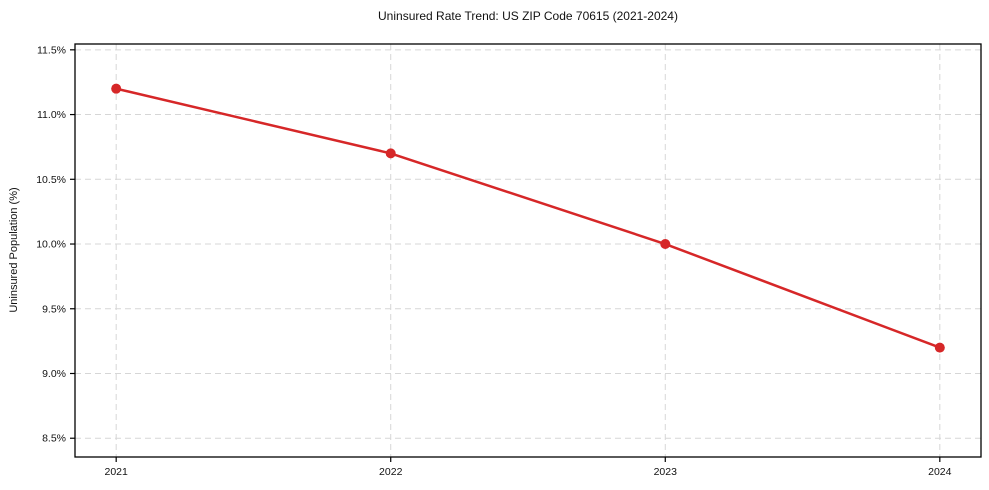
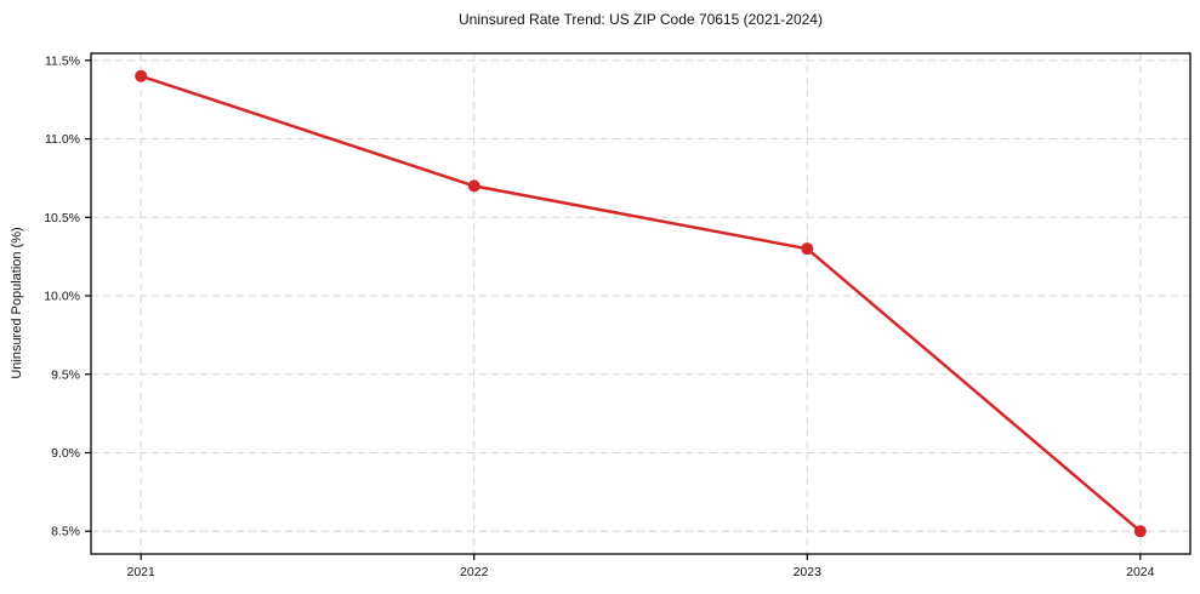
2021: 11.2% -> 11.4%
2023: 10.0% -> 10.3%
2024: 9.2% -> 8.5%
